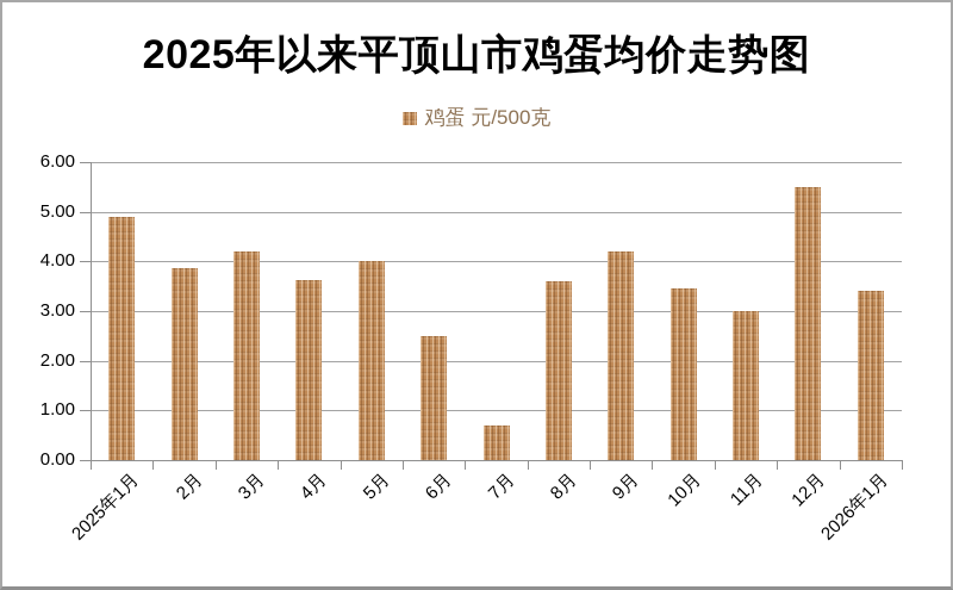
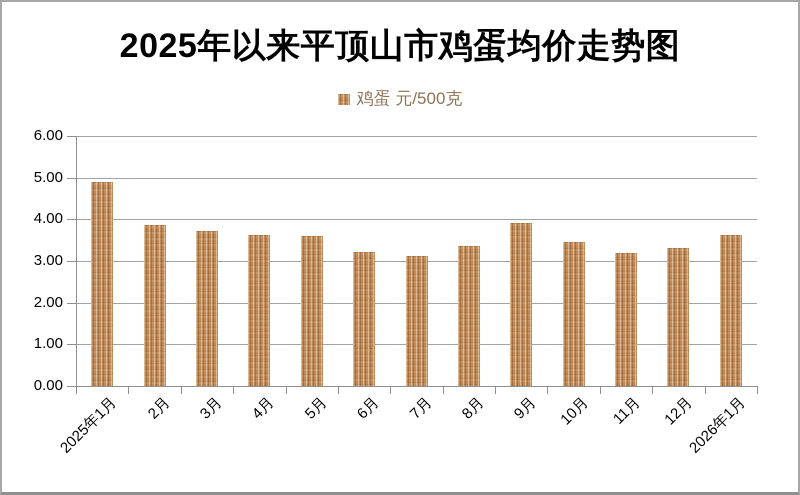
3月: 4.2 -> 3.7
5月: 4.0 -> 3.6
6月: 2.5 -> 3.2
7月: 0.7 -> 3.1
8月: 3.6 -> 3.4
9月: 4.2 -> 3.9
11月: 3.0 -> 3.2
12月: 5.5 -> 3.3
2026年1月: 3.4 -> 3.6
